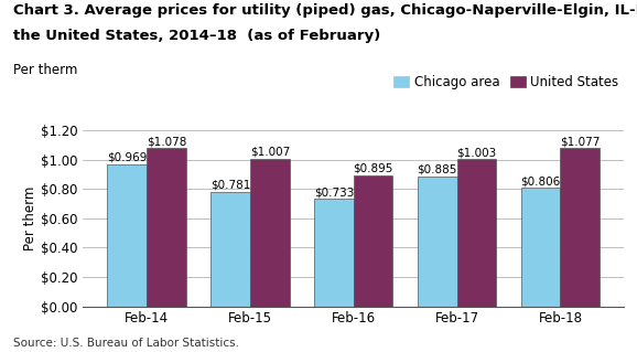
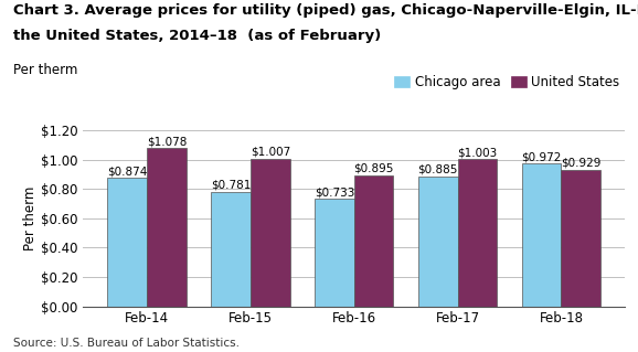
Chicago area/Feb-14: $0.969 -> $0.874
Chicago area/Feb-18: $0.806 -> $0.972
United States/Feb-18: $1.077 -> $0.929
